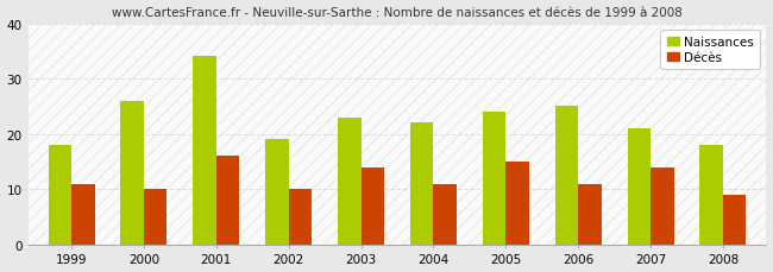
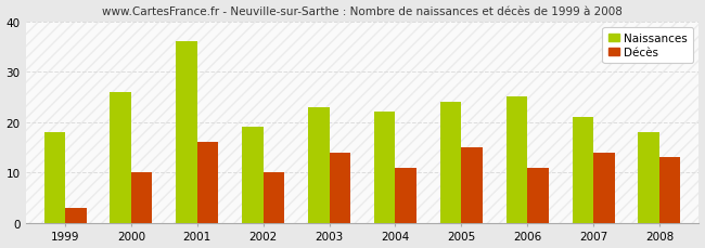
Décès/1999: 11 -> 3
Naissances/2001: 34 -> 36
Décès/2008: 9 -> 13
